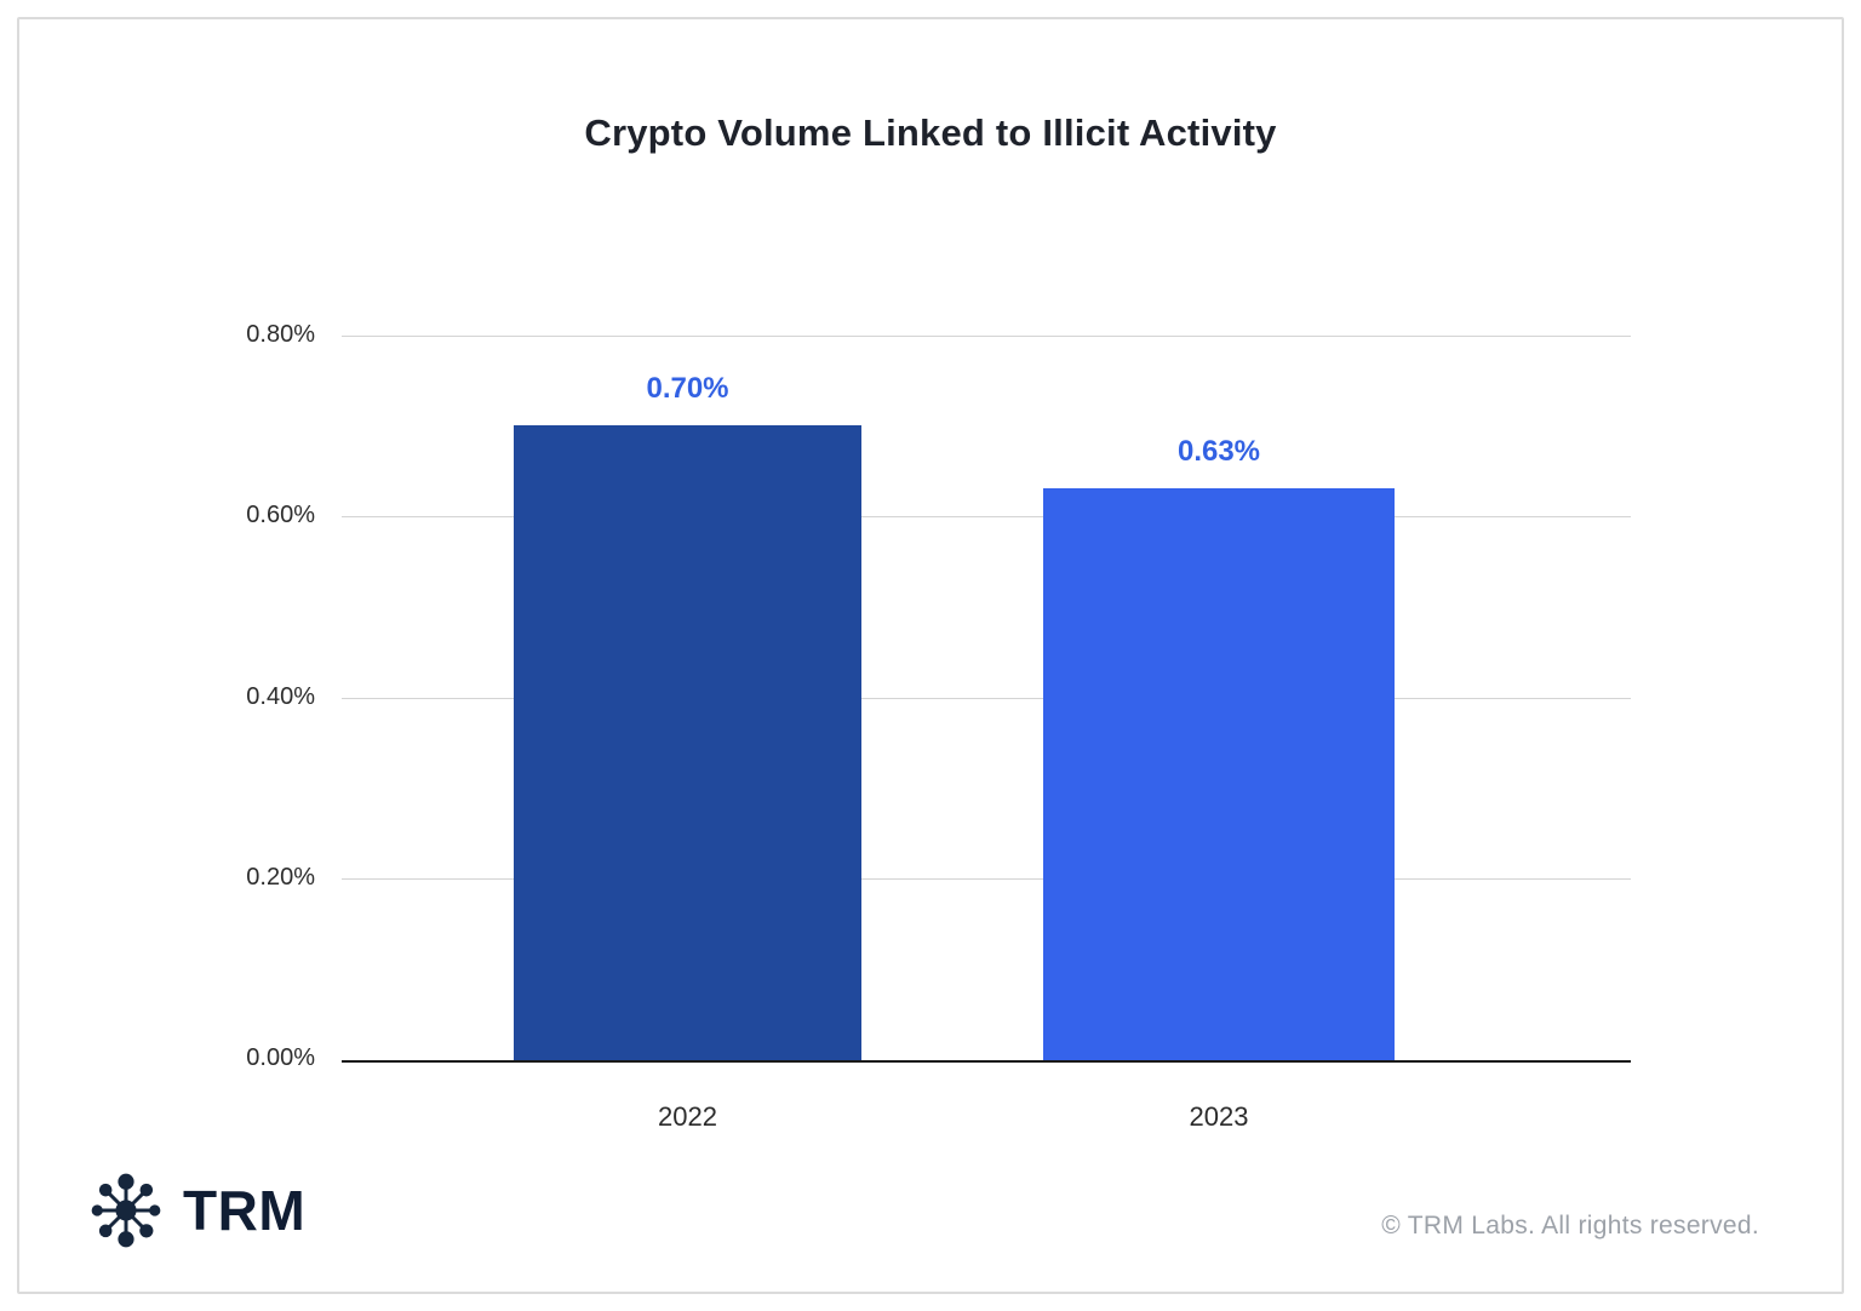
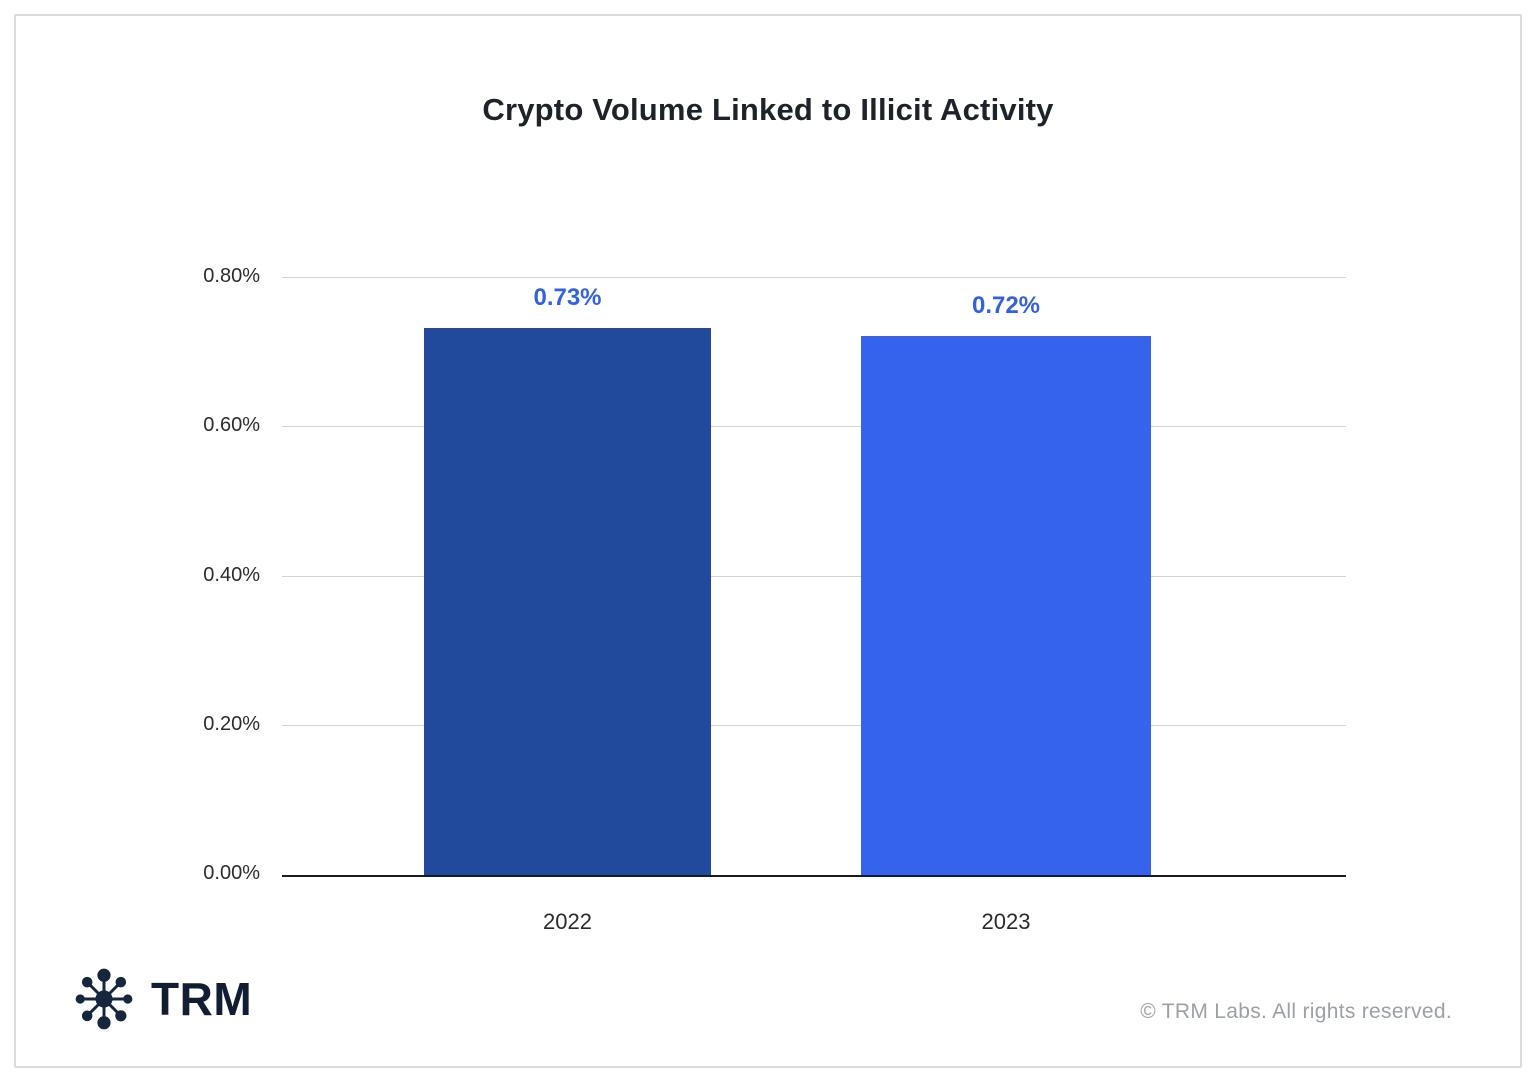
2022: 0.70% -> 0.73%
2023: 0.63% -> 0.72%
